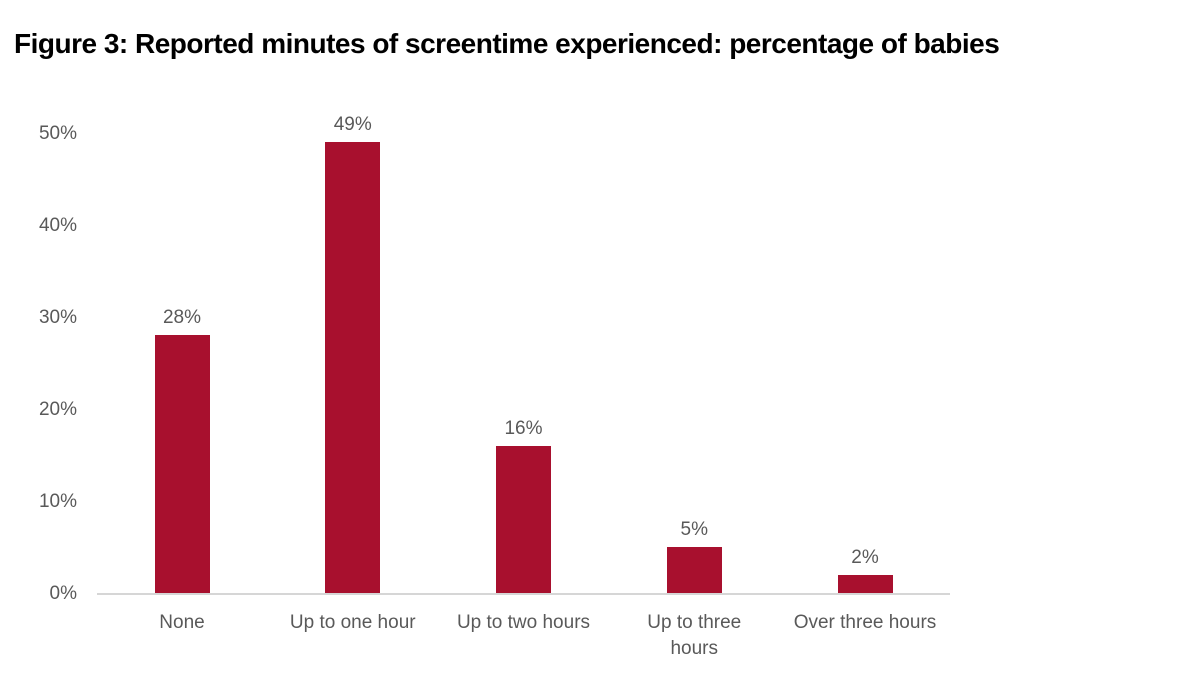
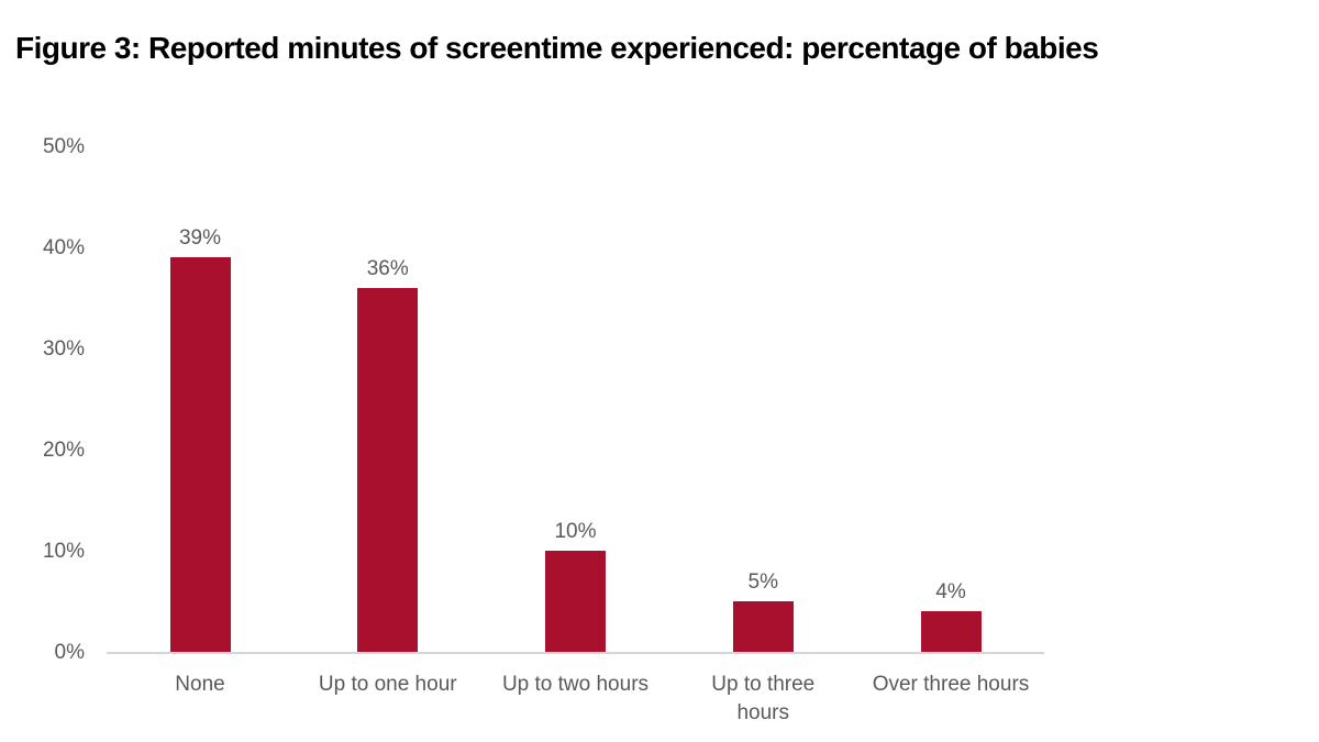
None: 28% -> 39%
Up to one hour: 49% -> 36%
Up to two hours: 16% -> 10%
Over three hours: 2% -> 4%
